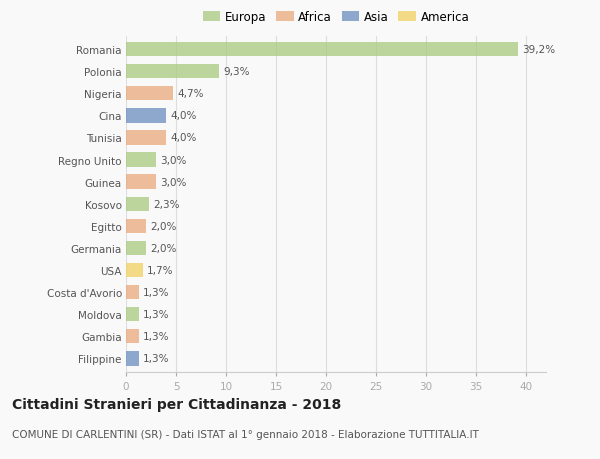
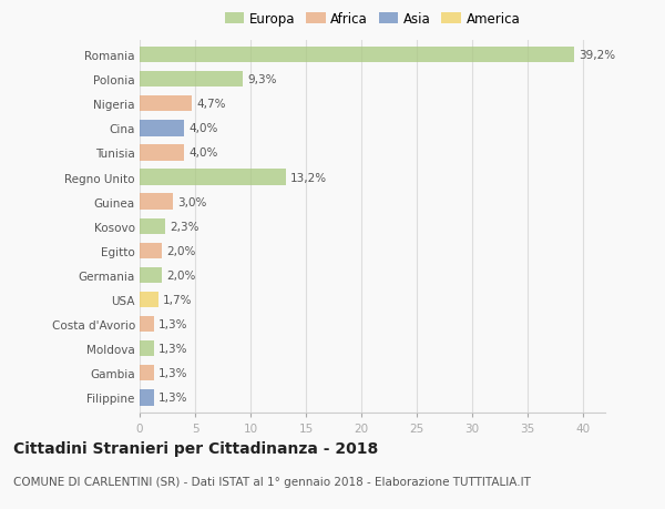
Regno Unito: 3,0% -> 13,2%
